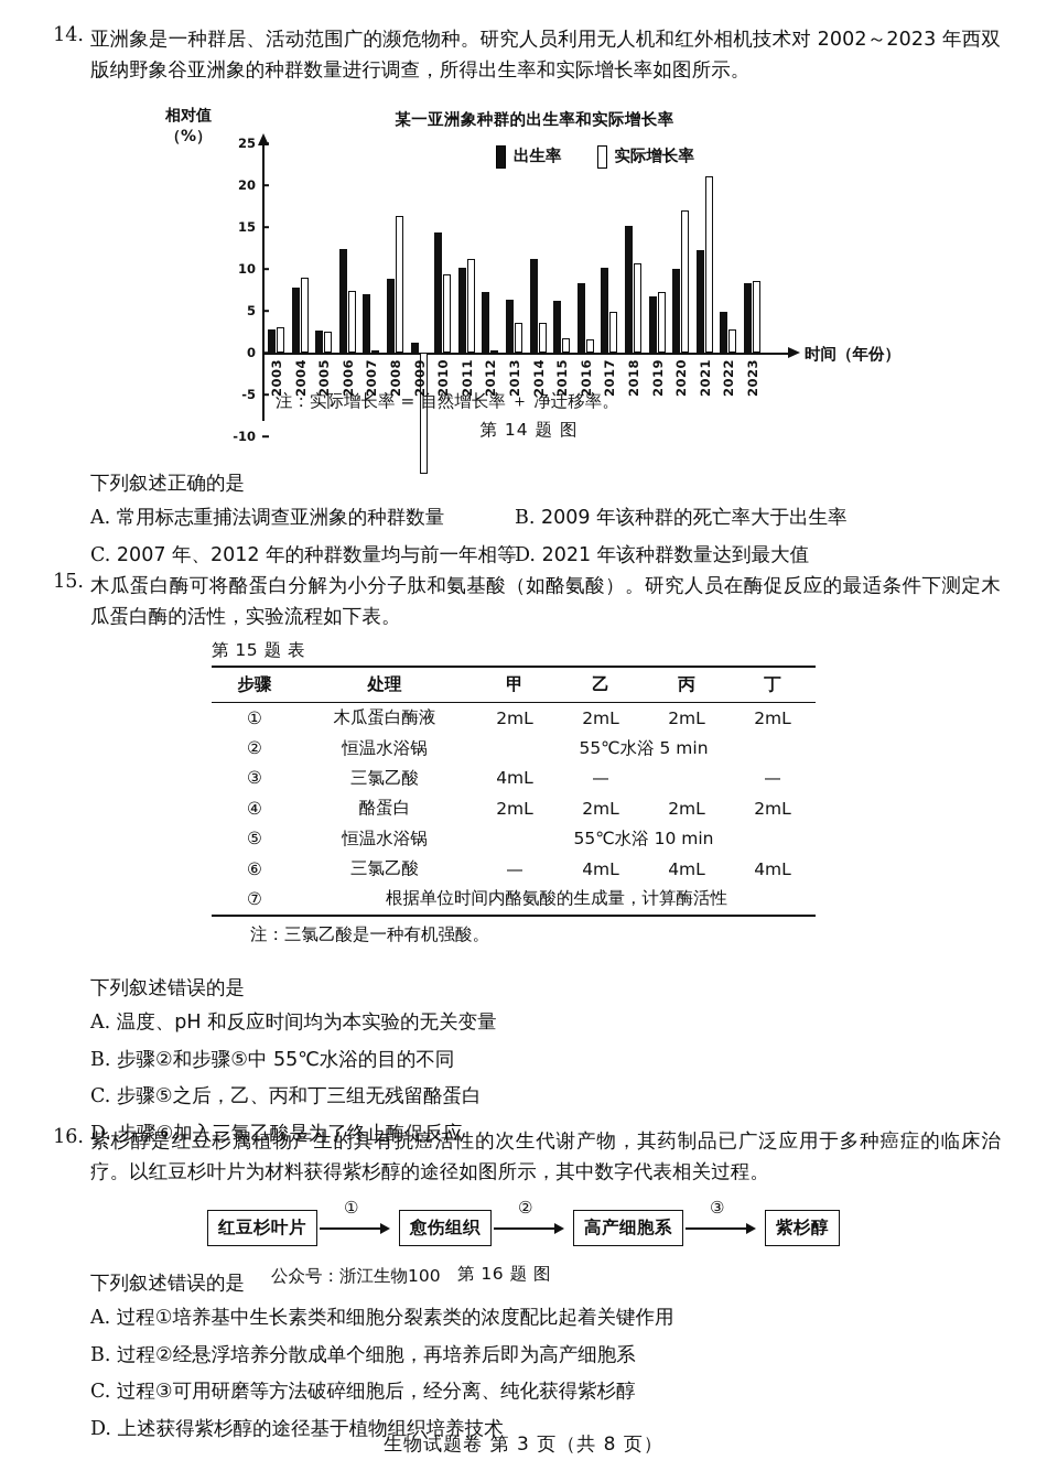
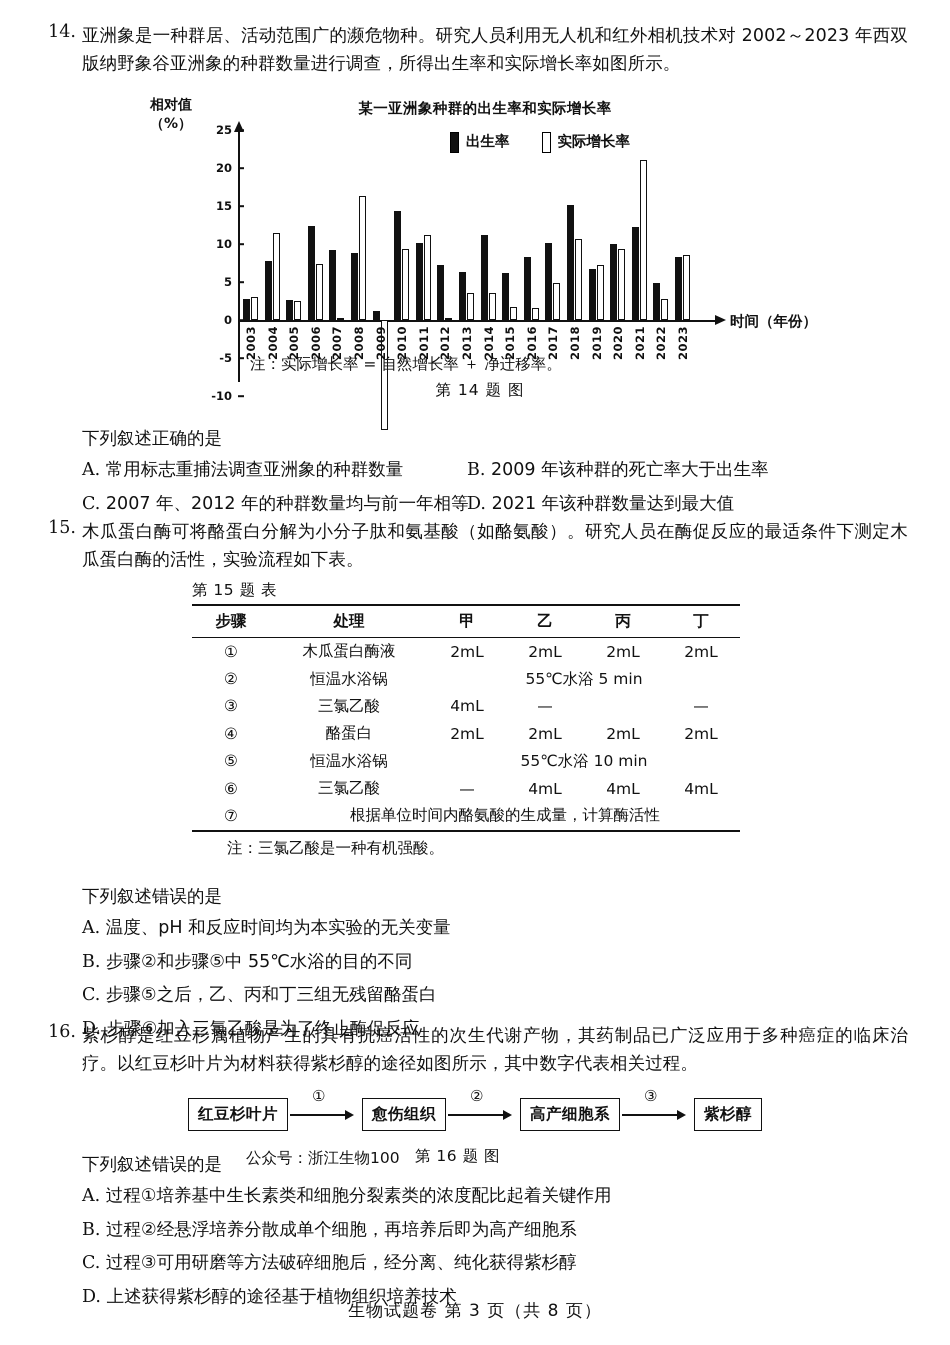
实际增长率/2004: 9 -> 12
出生率/2007: 7 -> 9
实际增长率/2020: 17 -> 9
